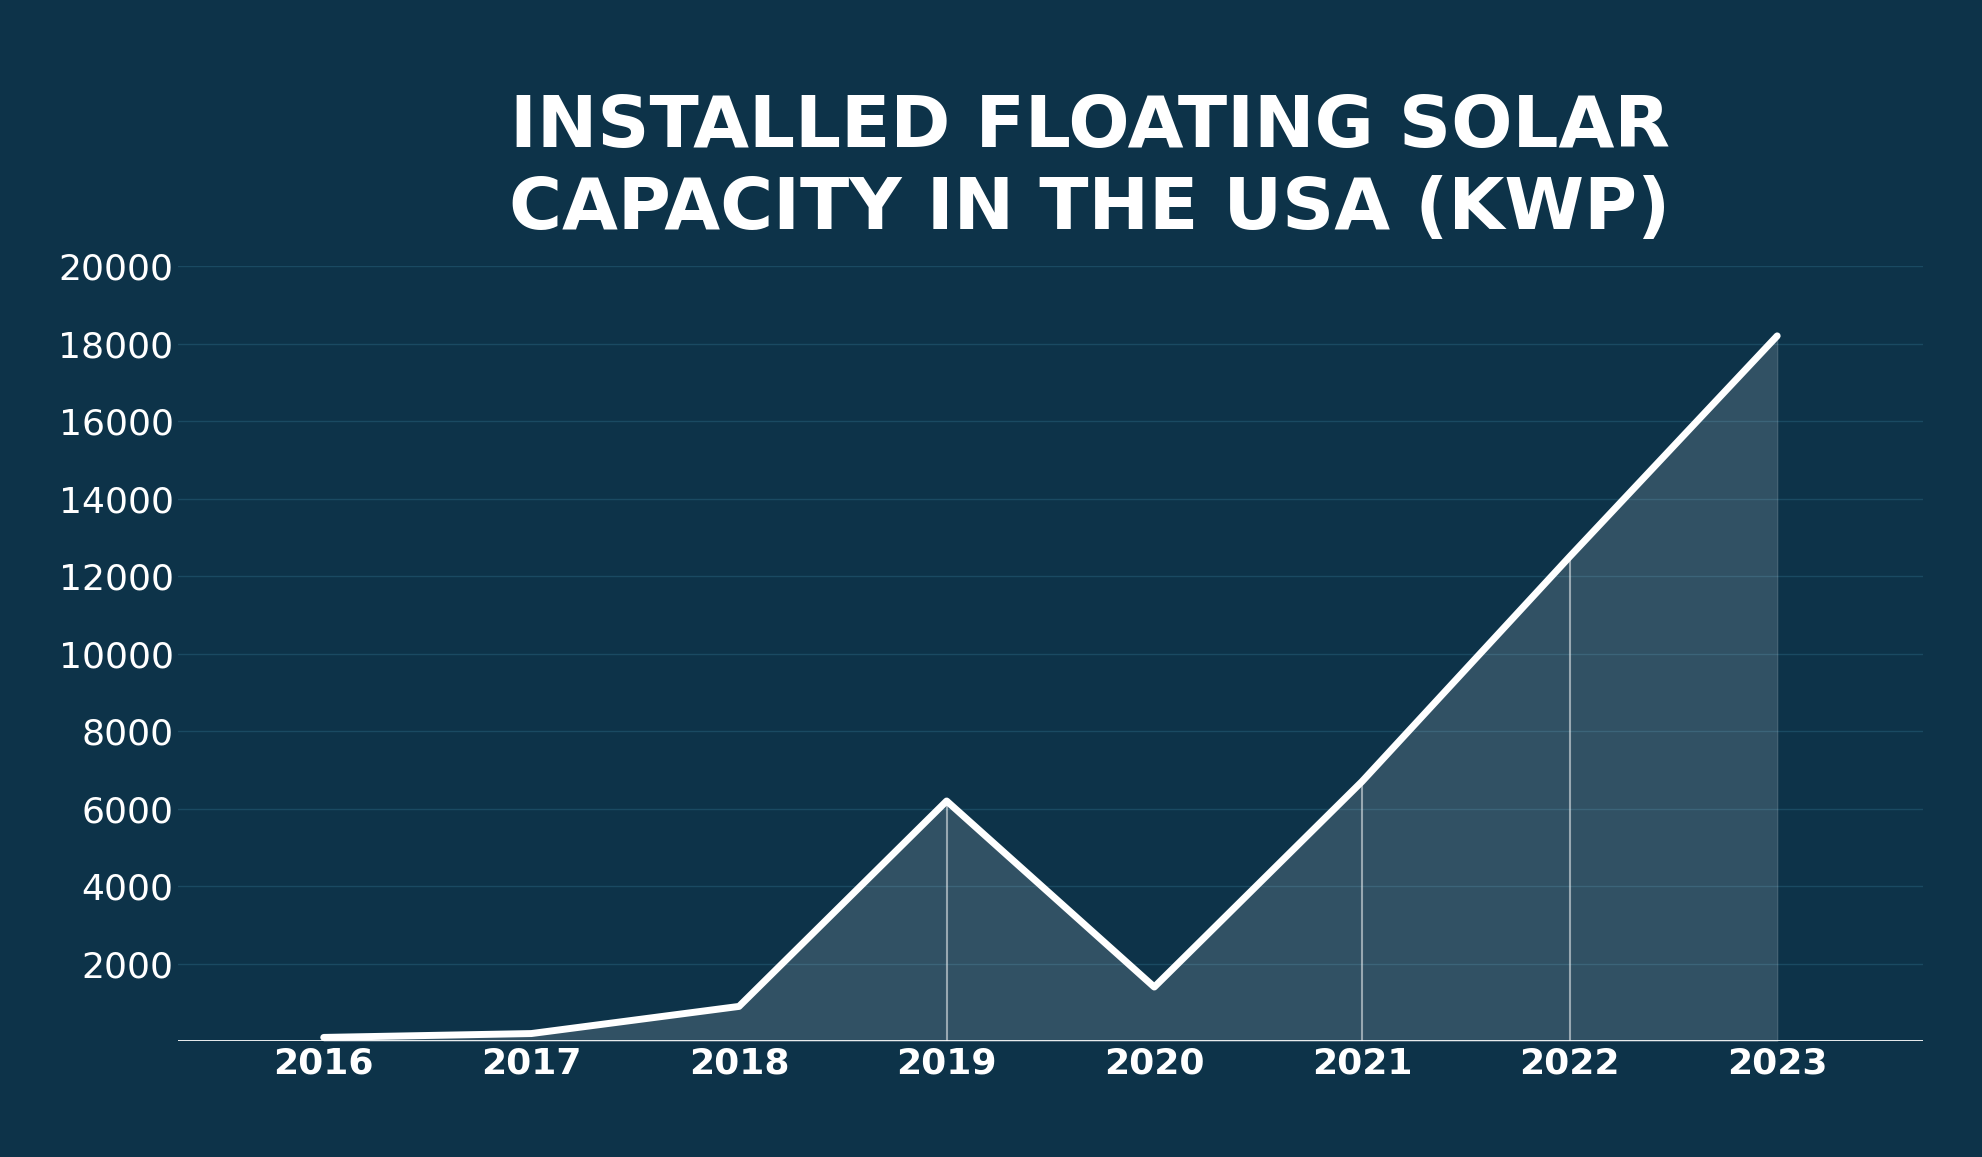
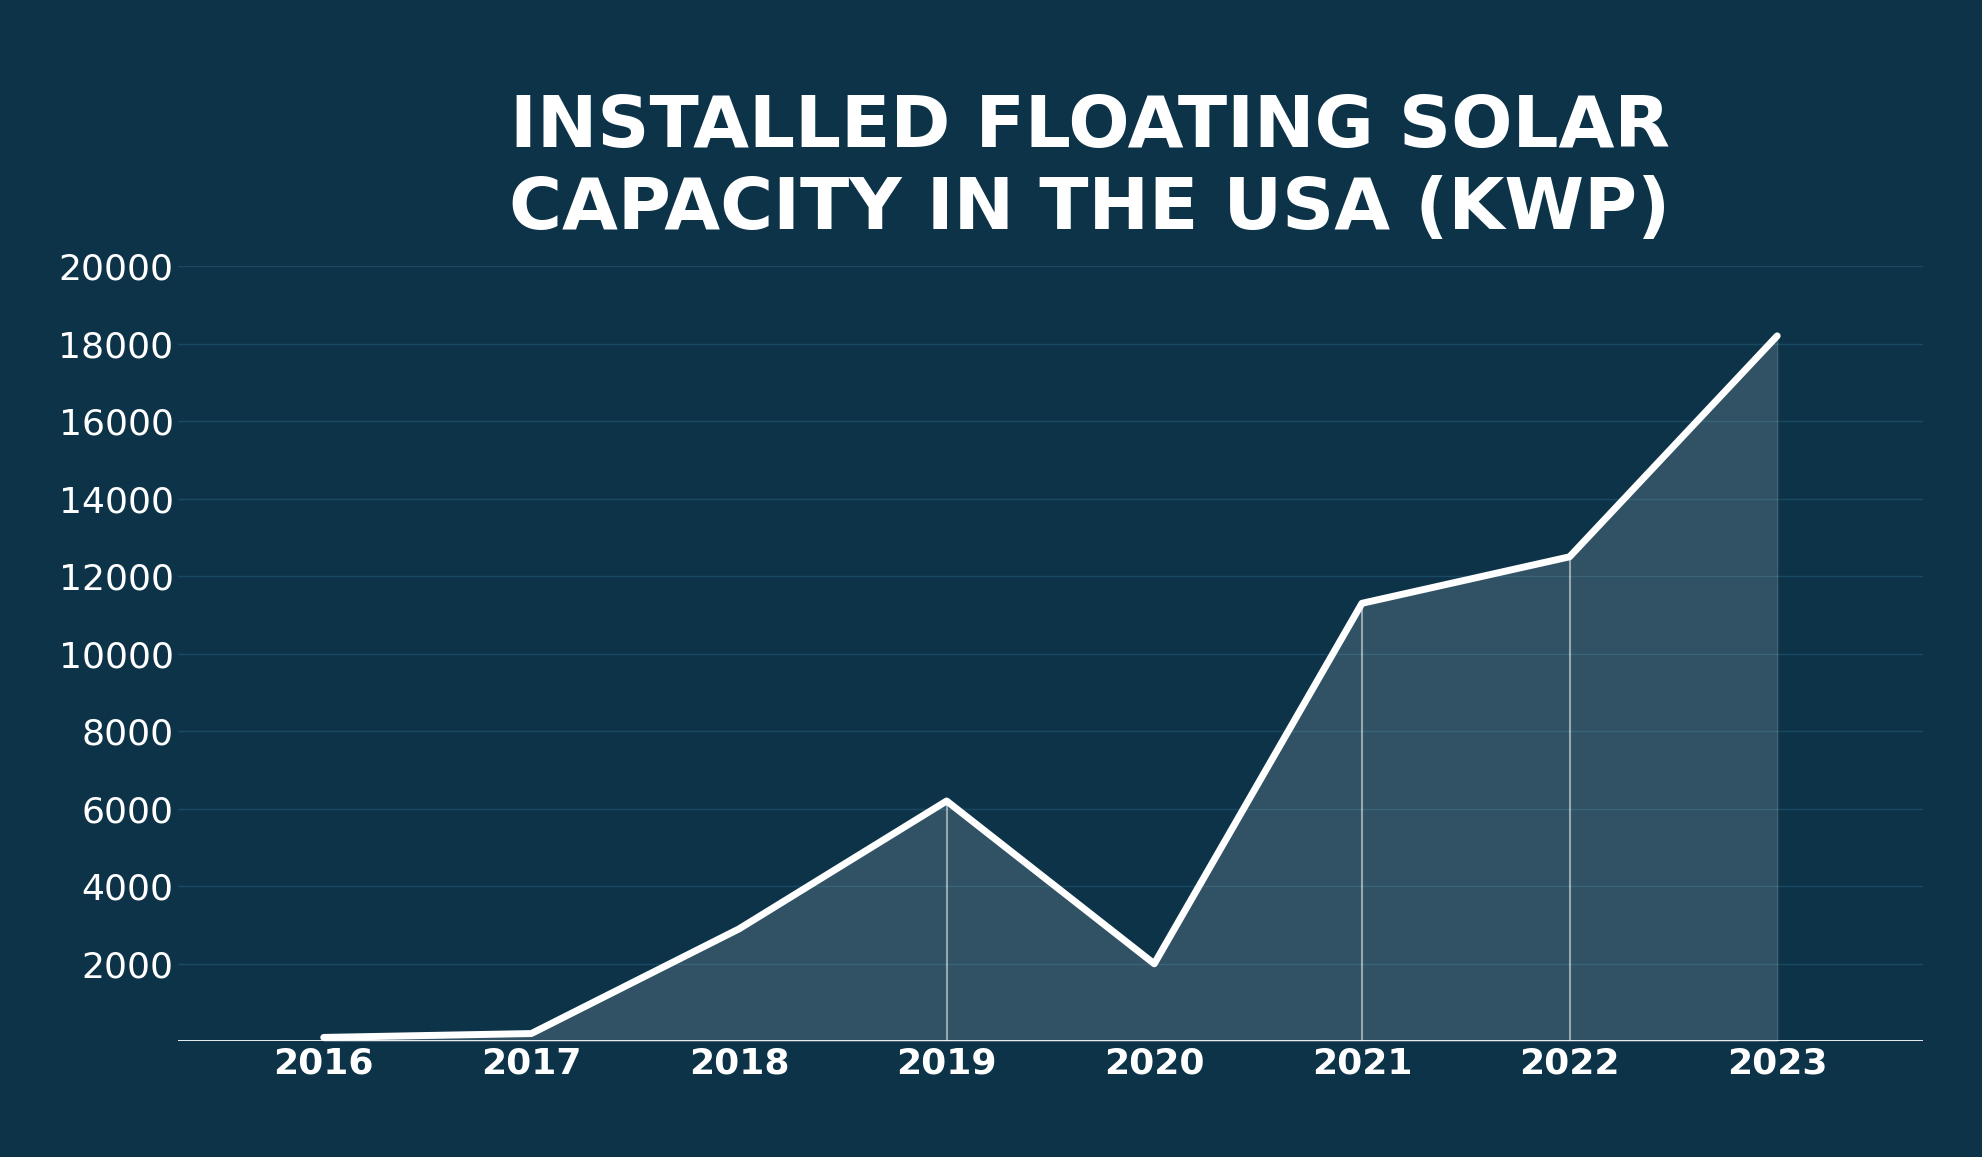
2018: 900 -> 2900
2020: 1400 -> 2000
2021: 6700 -> 11300
